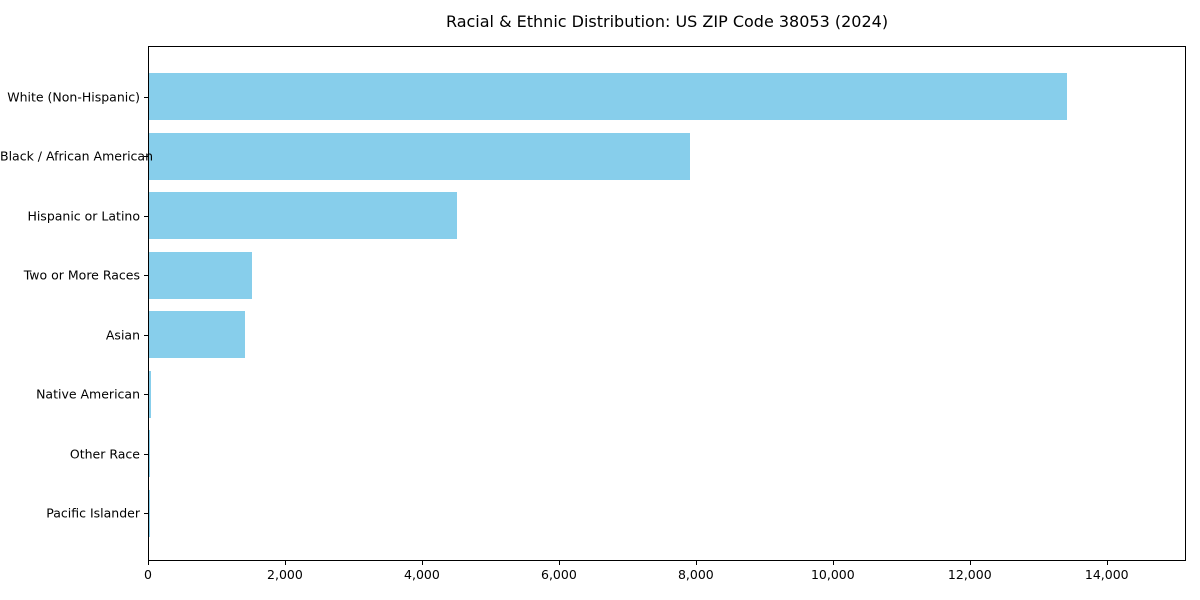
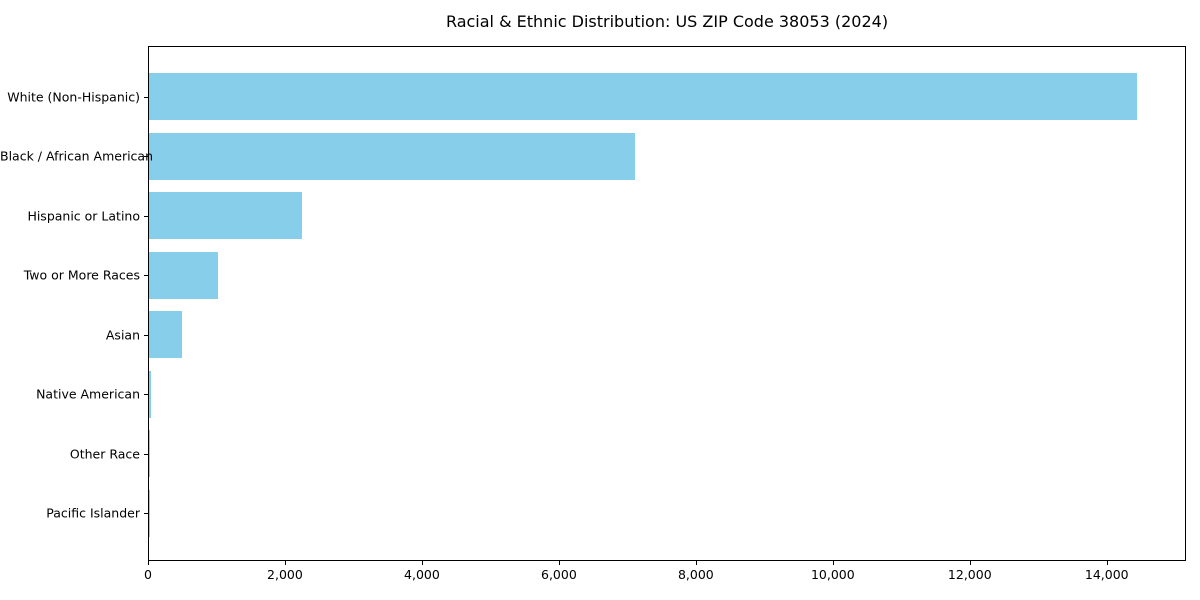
White (Non-Hispanic): 13400 -> 14400
Black / African American: 7900 -> 7100
Hispanic or Latino: 4500 -> 2200
Two or More Races: 1500 -> 1000
Asian: 1400 -> 500
